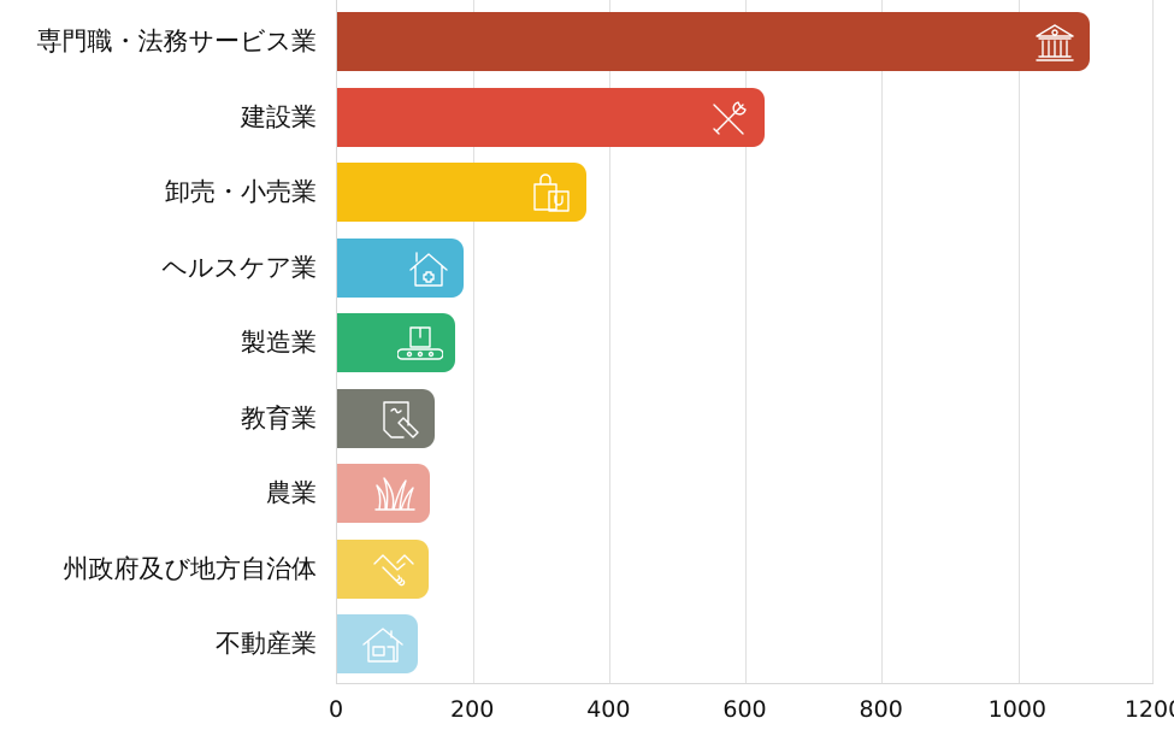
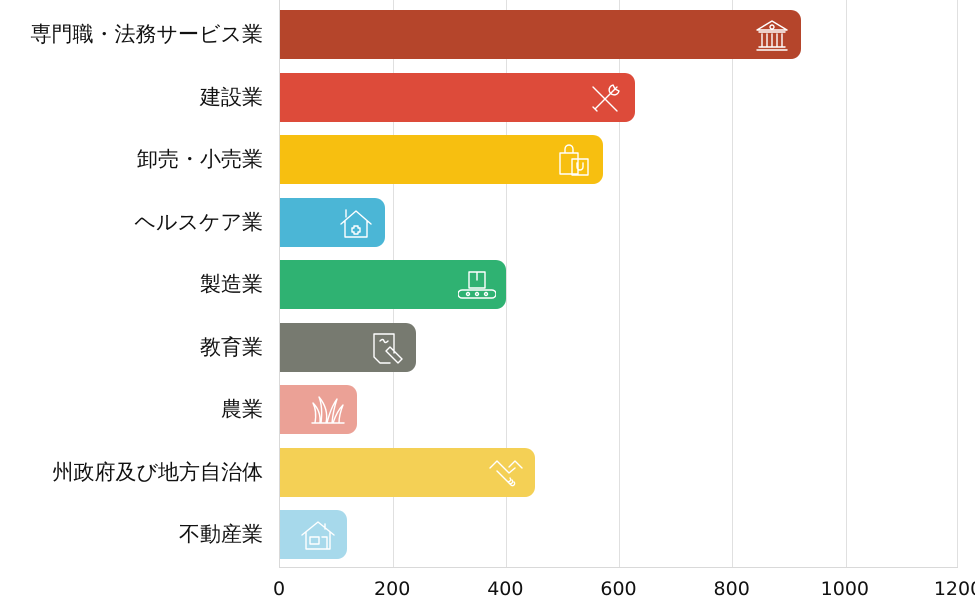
専門職・法務サービス業: 1100 -> 920
卸売・小売業: 360 -> 570
製造業: 170 -> 400
教育業: 140 -> 240
州政府及び地方自治体: 140 -> 450
